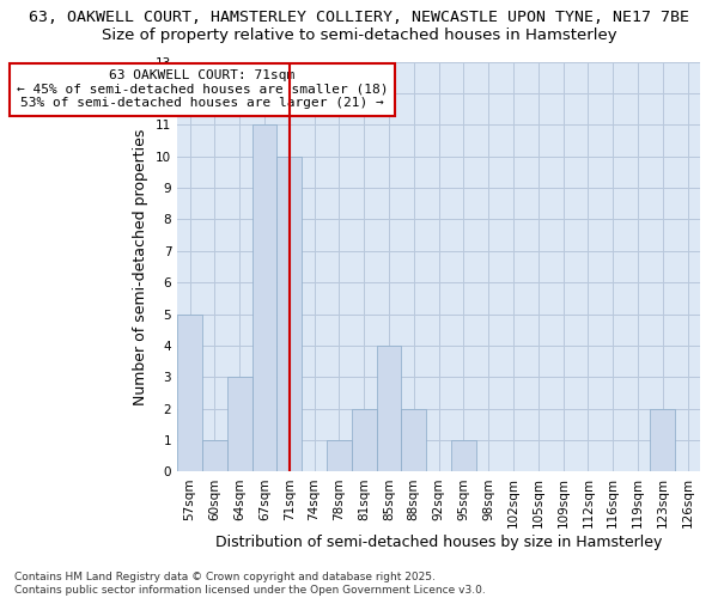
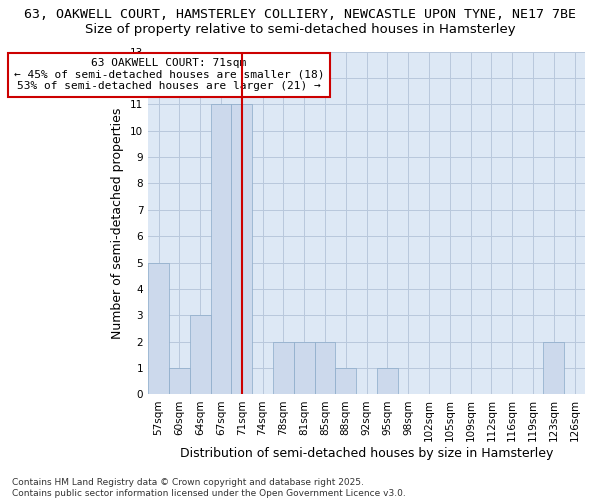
71sqm: 10 -> 11
78sqm: 1 -> 2
85sqm: 4 -> 2
88sqm: 2 -> 1
